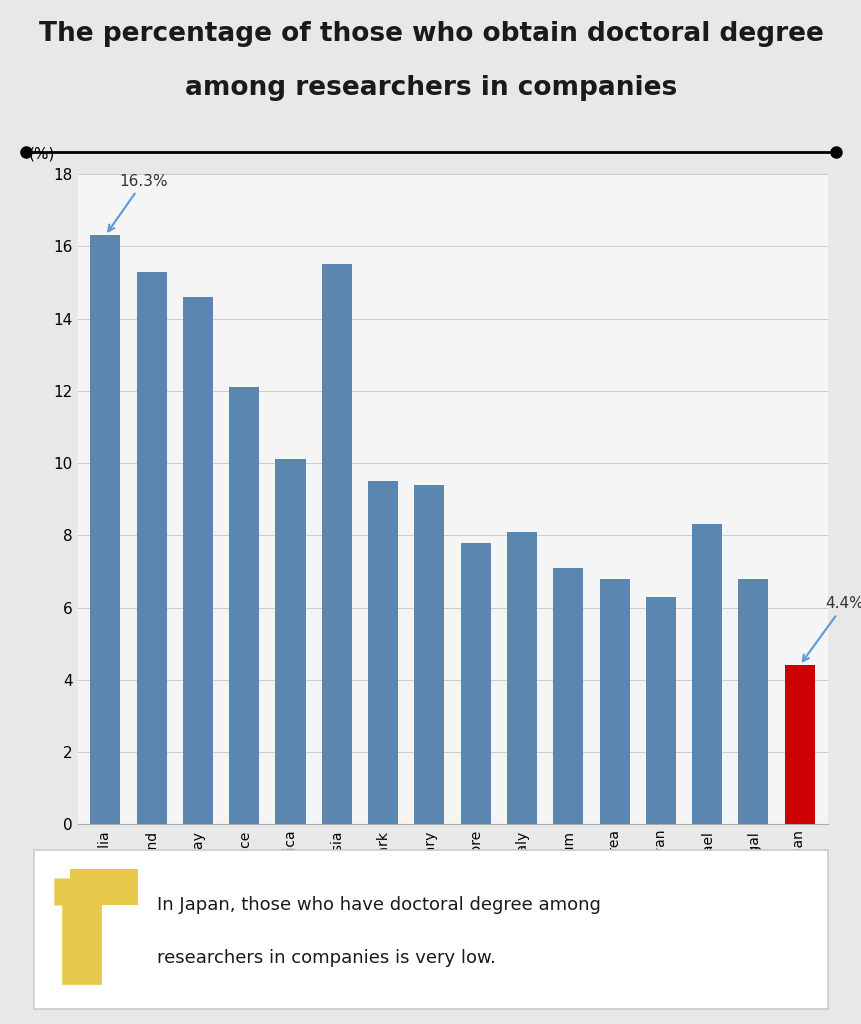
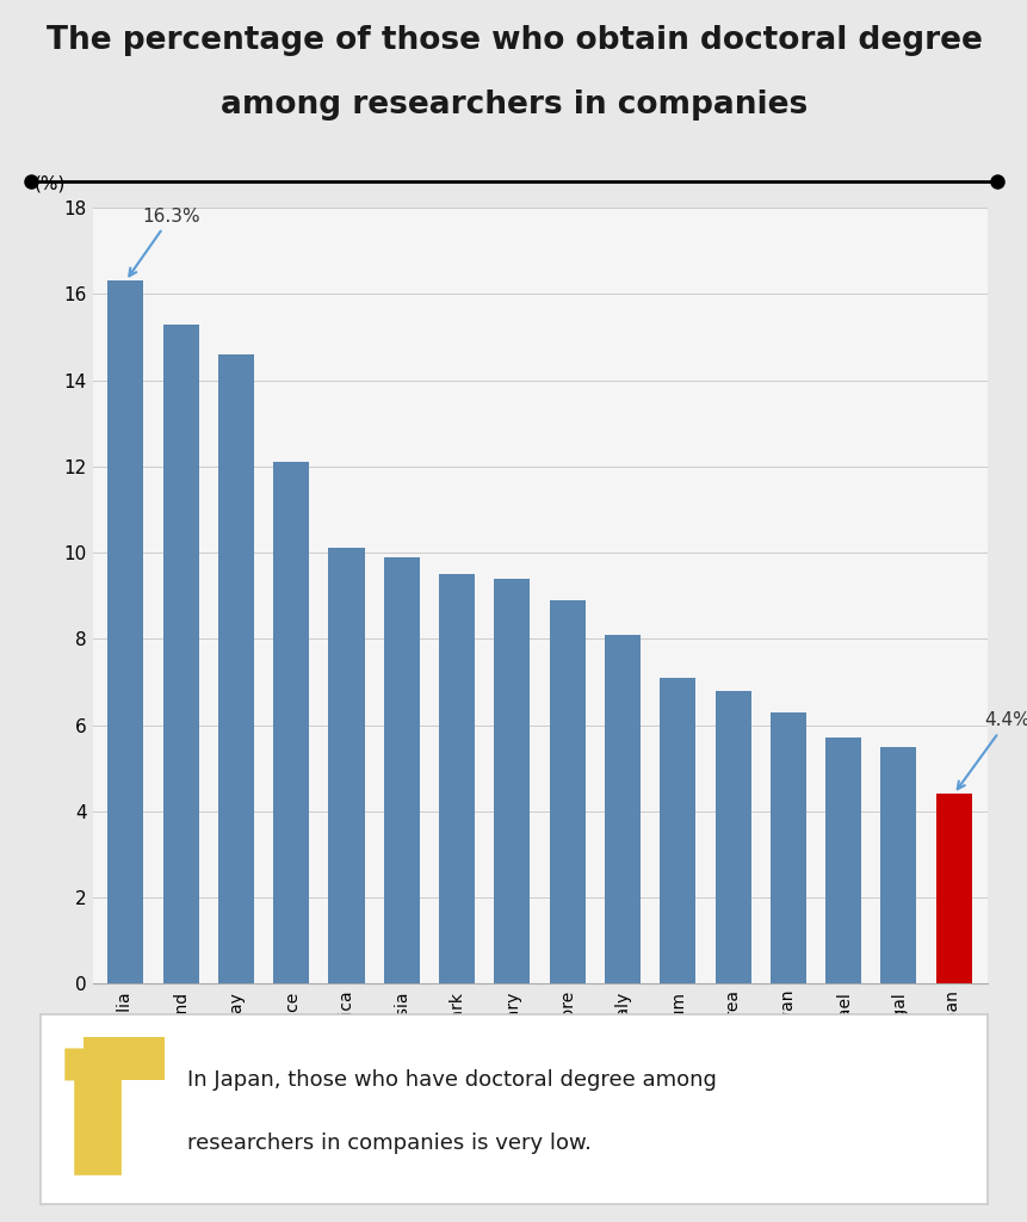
Russia: 15.5 -> 9.9
Singapore: 7.8 -> 8.9
Israel: 8.3 -> 5.7
Portugal: 6.8 -> 5.5
